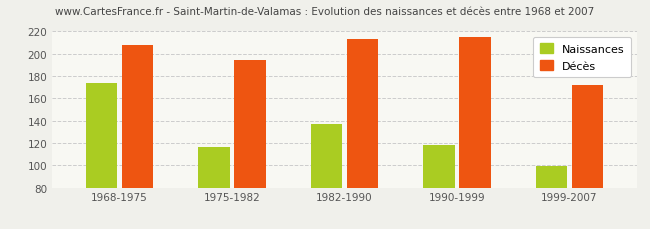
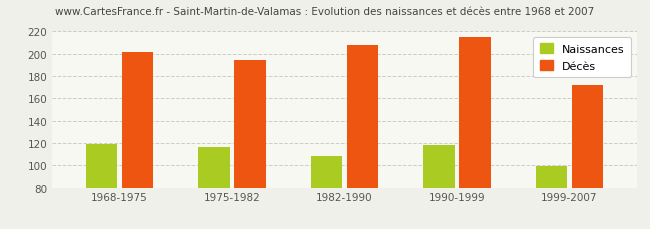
Naissances/1968-1975: 174 -> 119
Décès/1968-1975: 208 -> 201
Naissances/1982-1990: 137 -> 108
Décès/1982-1990: 213 -> 208
